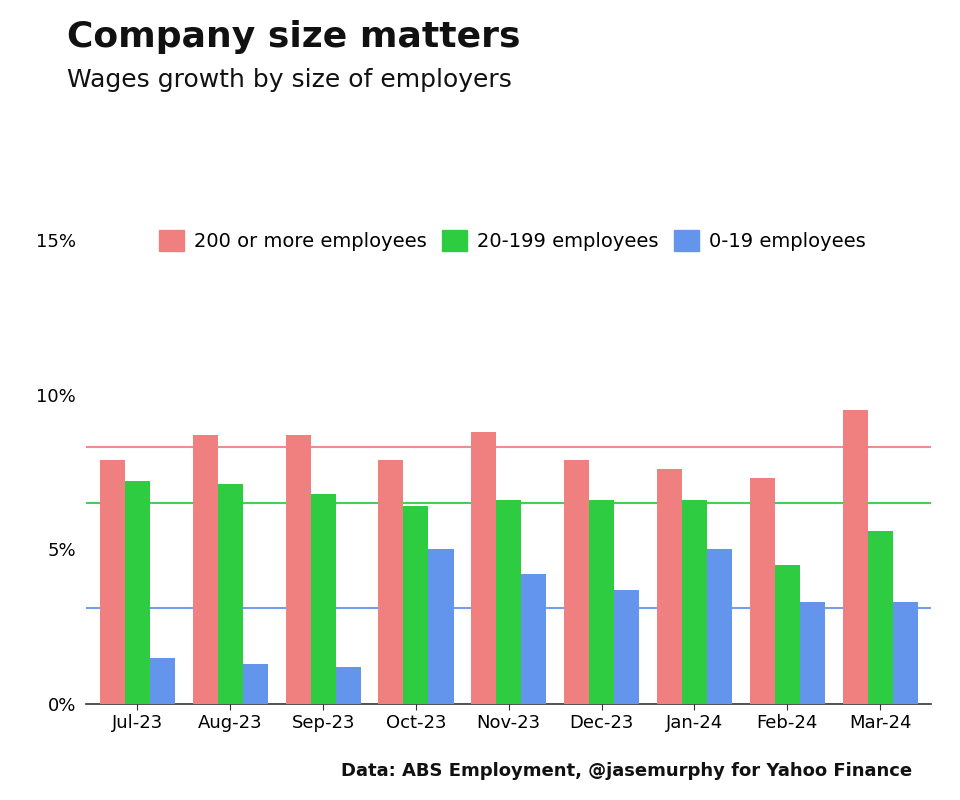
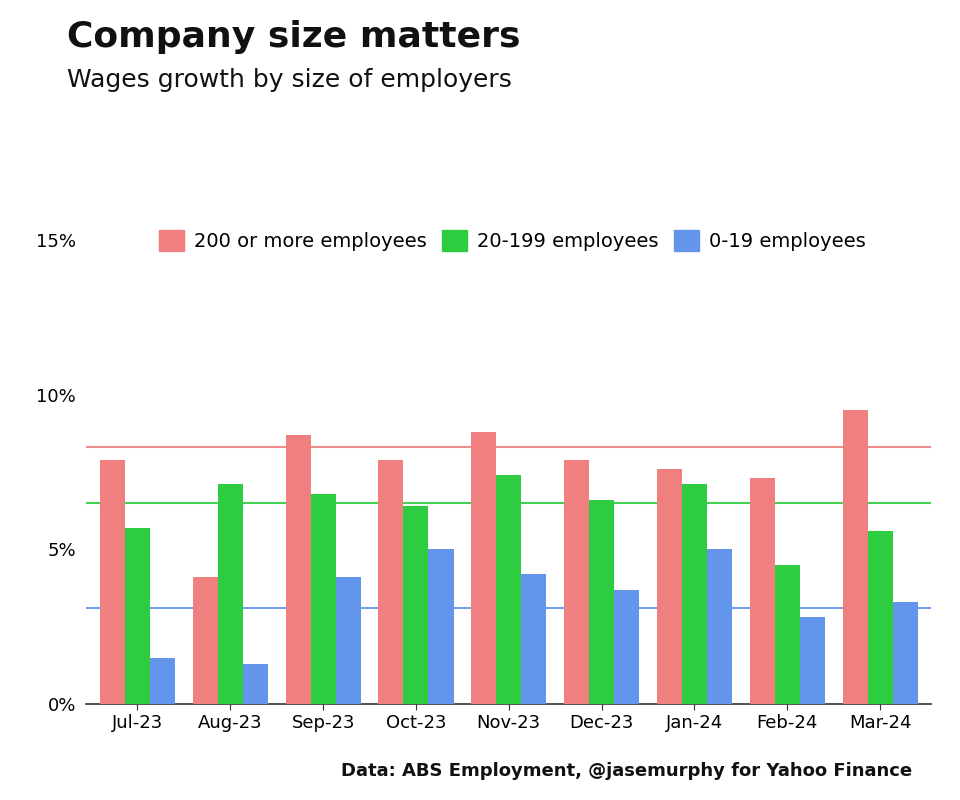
20-199 employees/Jul-23: 7.2% -> 5.7%
200 or more employees/Aug-23: 8.7% -> 4.1%
0-19 employees/Sep-23: 1.2% -> 4.1%
20-199 employees/Nov-23: 6.6% -> 7.4%
20-199 employees/Jan-24: 6.6% -> 7.1%
0-19 employees/Feb-24: 3.3% -> 2.8%
